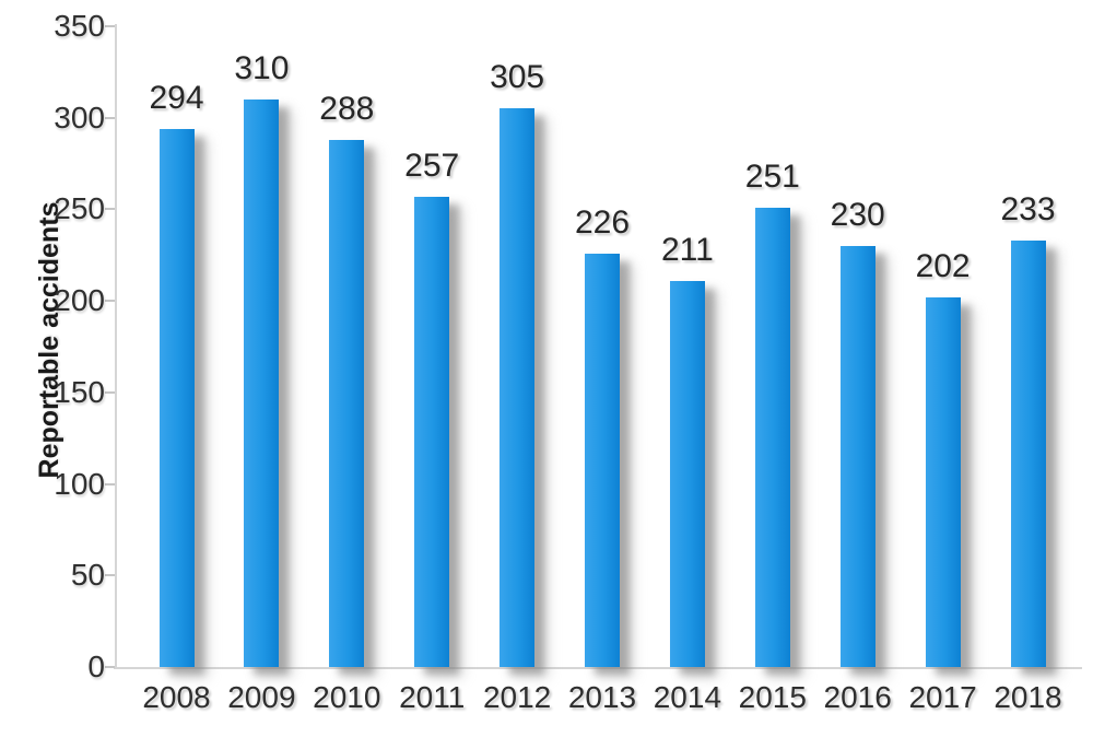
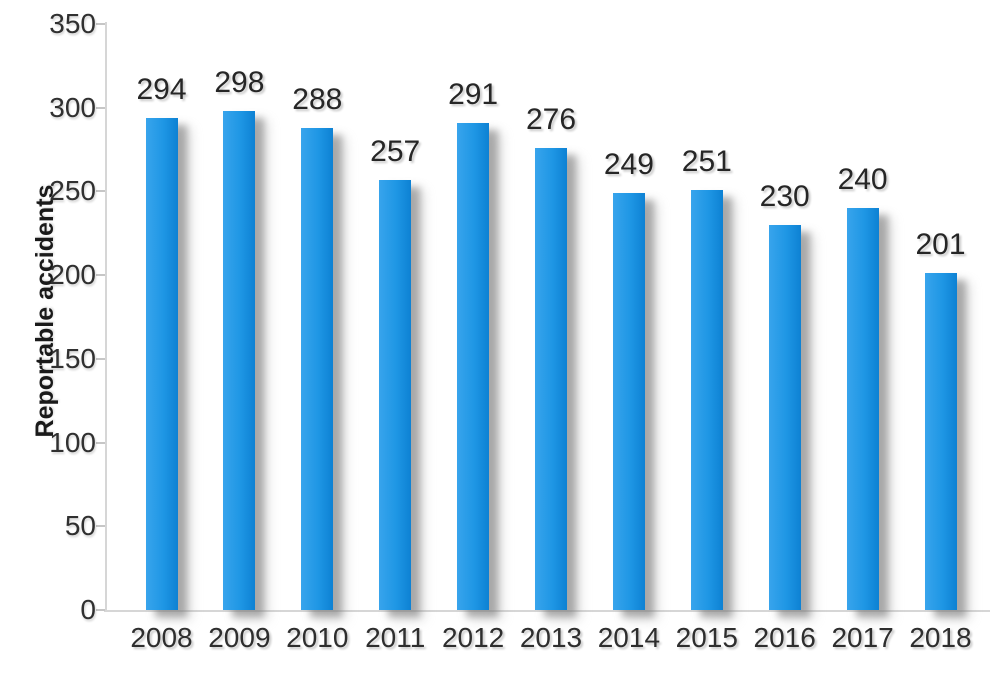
2009: 310 -> 298
2012: 305 -> 291
2013: 226 -> 276
2014: 211 -> 249
2017: 202 -> 240
2018: 233 -> 201
